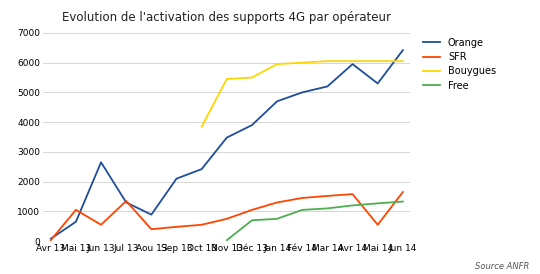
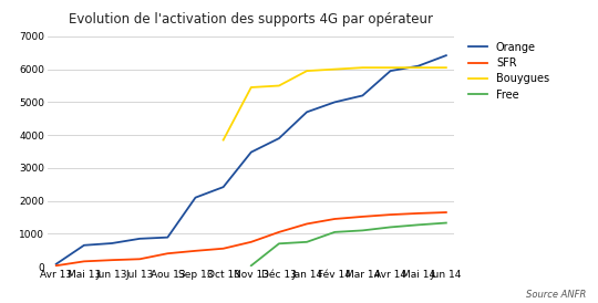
SFR/Mai 13: 1050 -> 160
Orange/Jun 13: 2650 -> 710
SFR/Jun 13: 550 -> 200
Orange/Jul 13: 1300 -> 850
SFR/Jul 13: 1350 -> 230
Orange/Mai 14: 5300 -> 6100
SFR/Mai 14: 550 -> 1620
